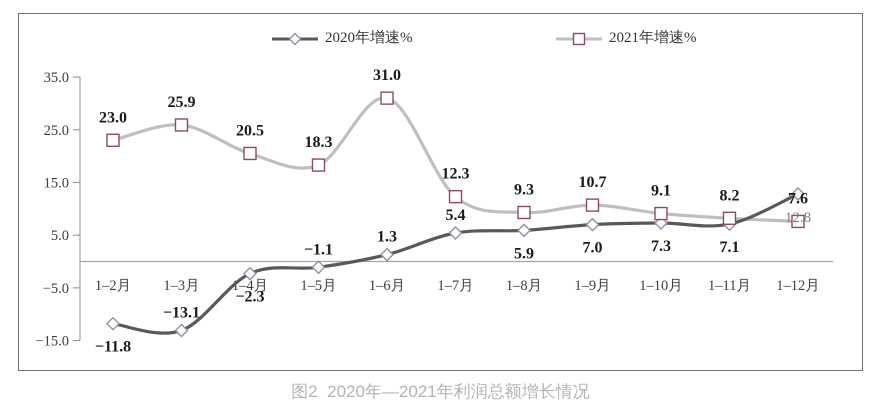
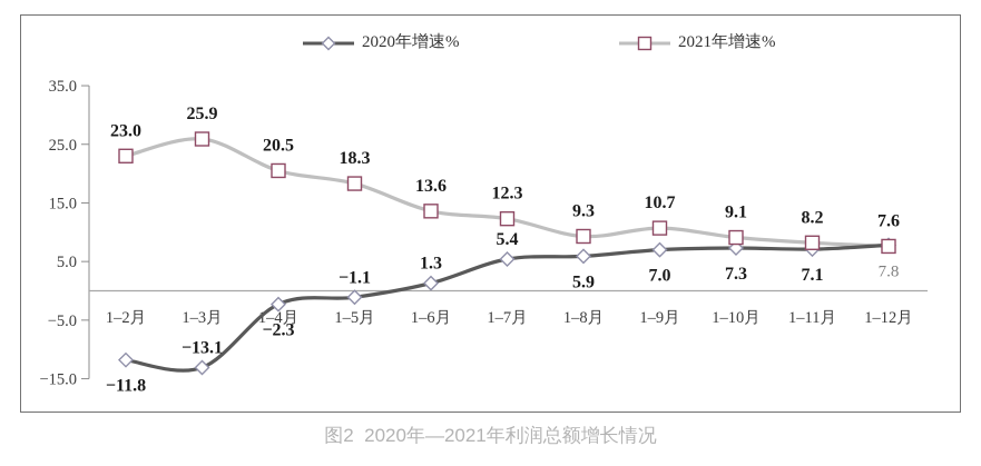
2021年增速%/1–6月: 31.0 -> 13.6
2020年增速%/1–12月: 12.8 -> 7.8
